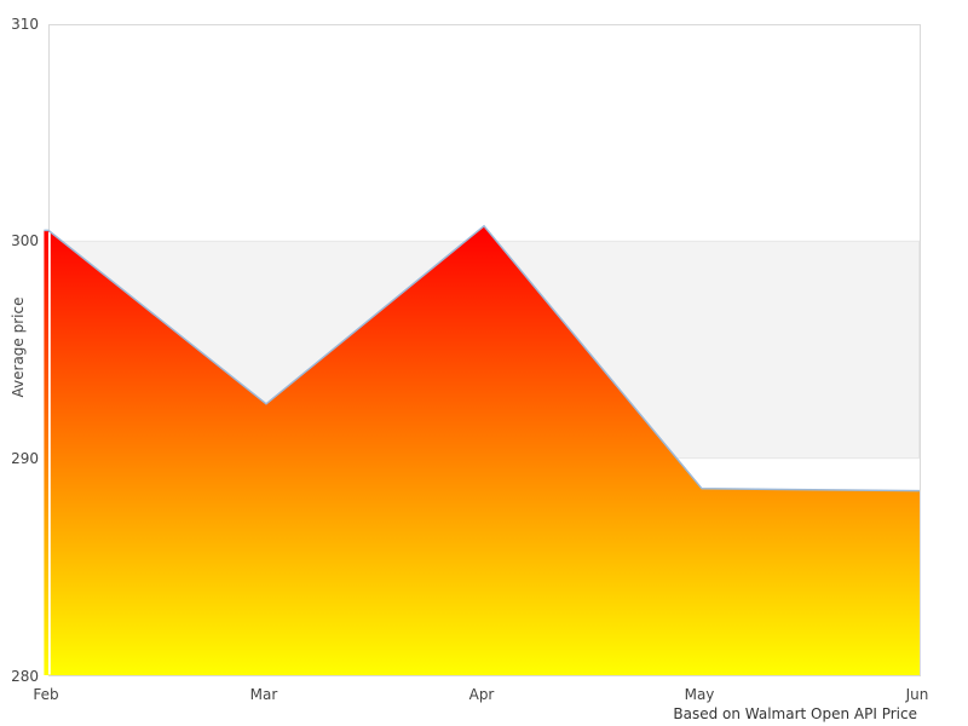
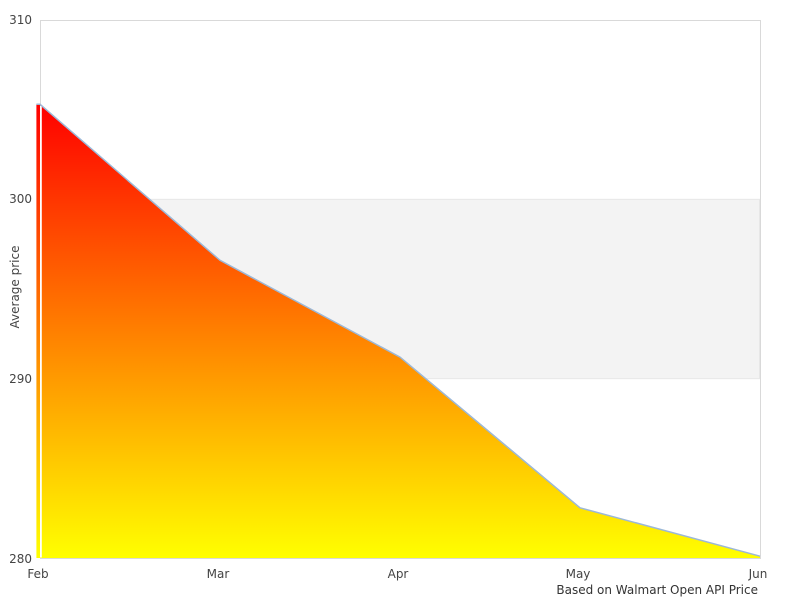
Feb: 300.5 -> 305.3
Mar: 292.5 -> 296.6
Apr: 300.7 -> 291.2
May: 288.6 -> 282.8
Jun: 288.5 -> 280.1
